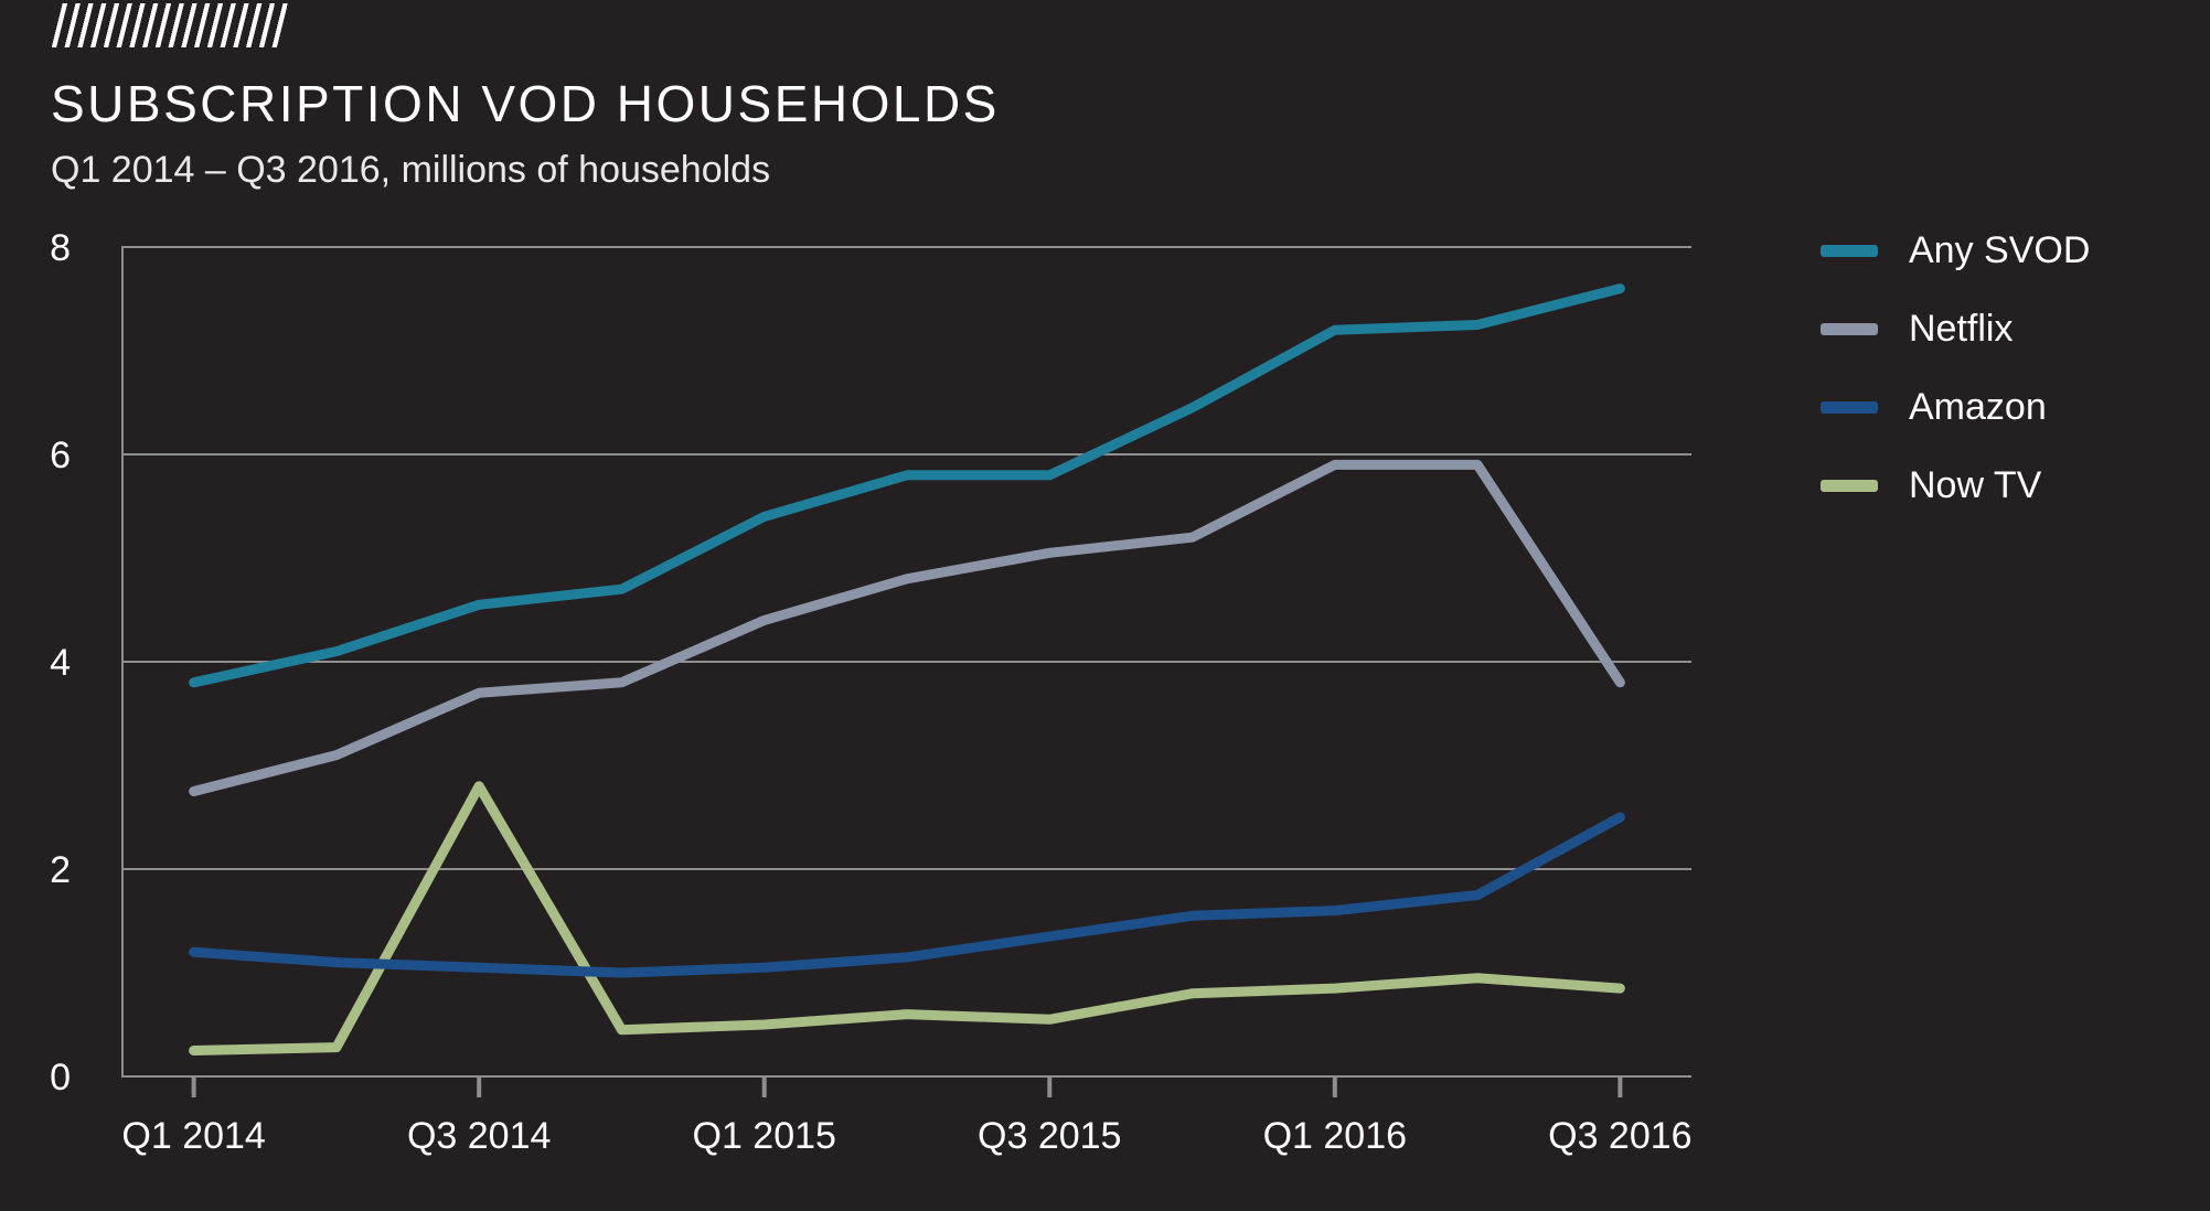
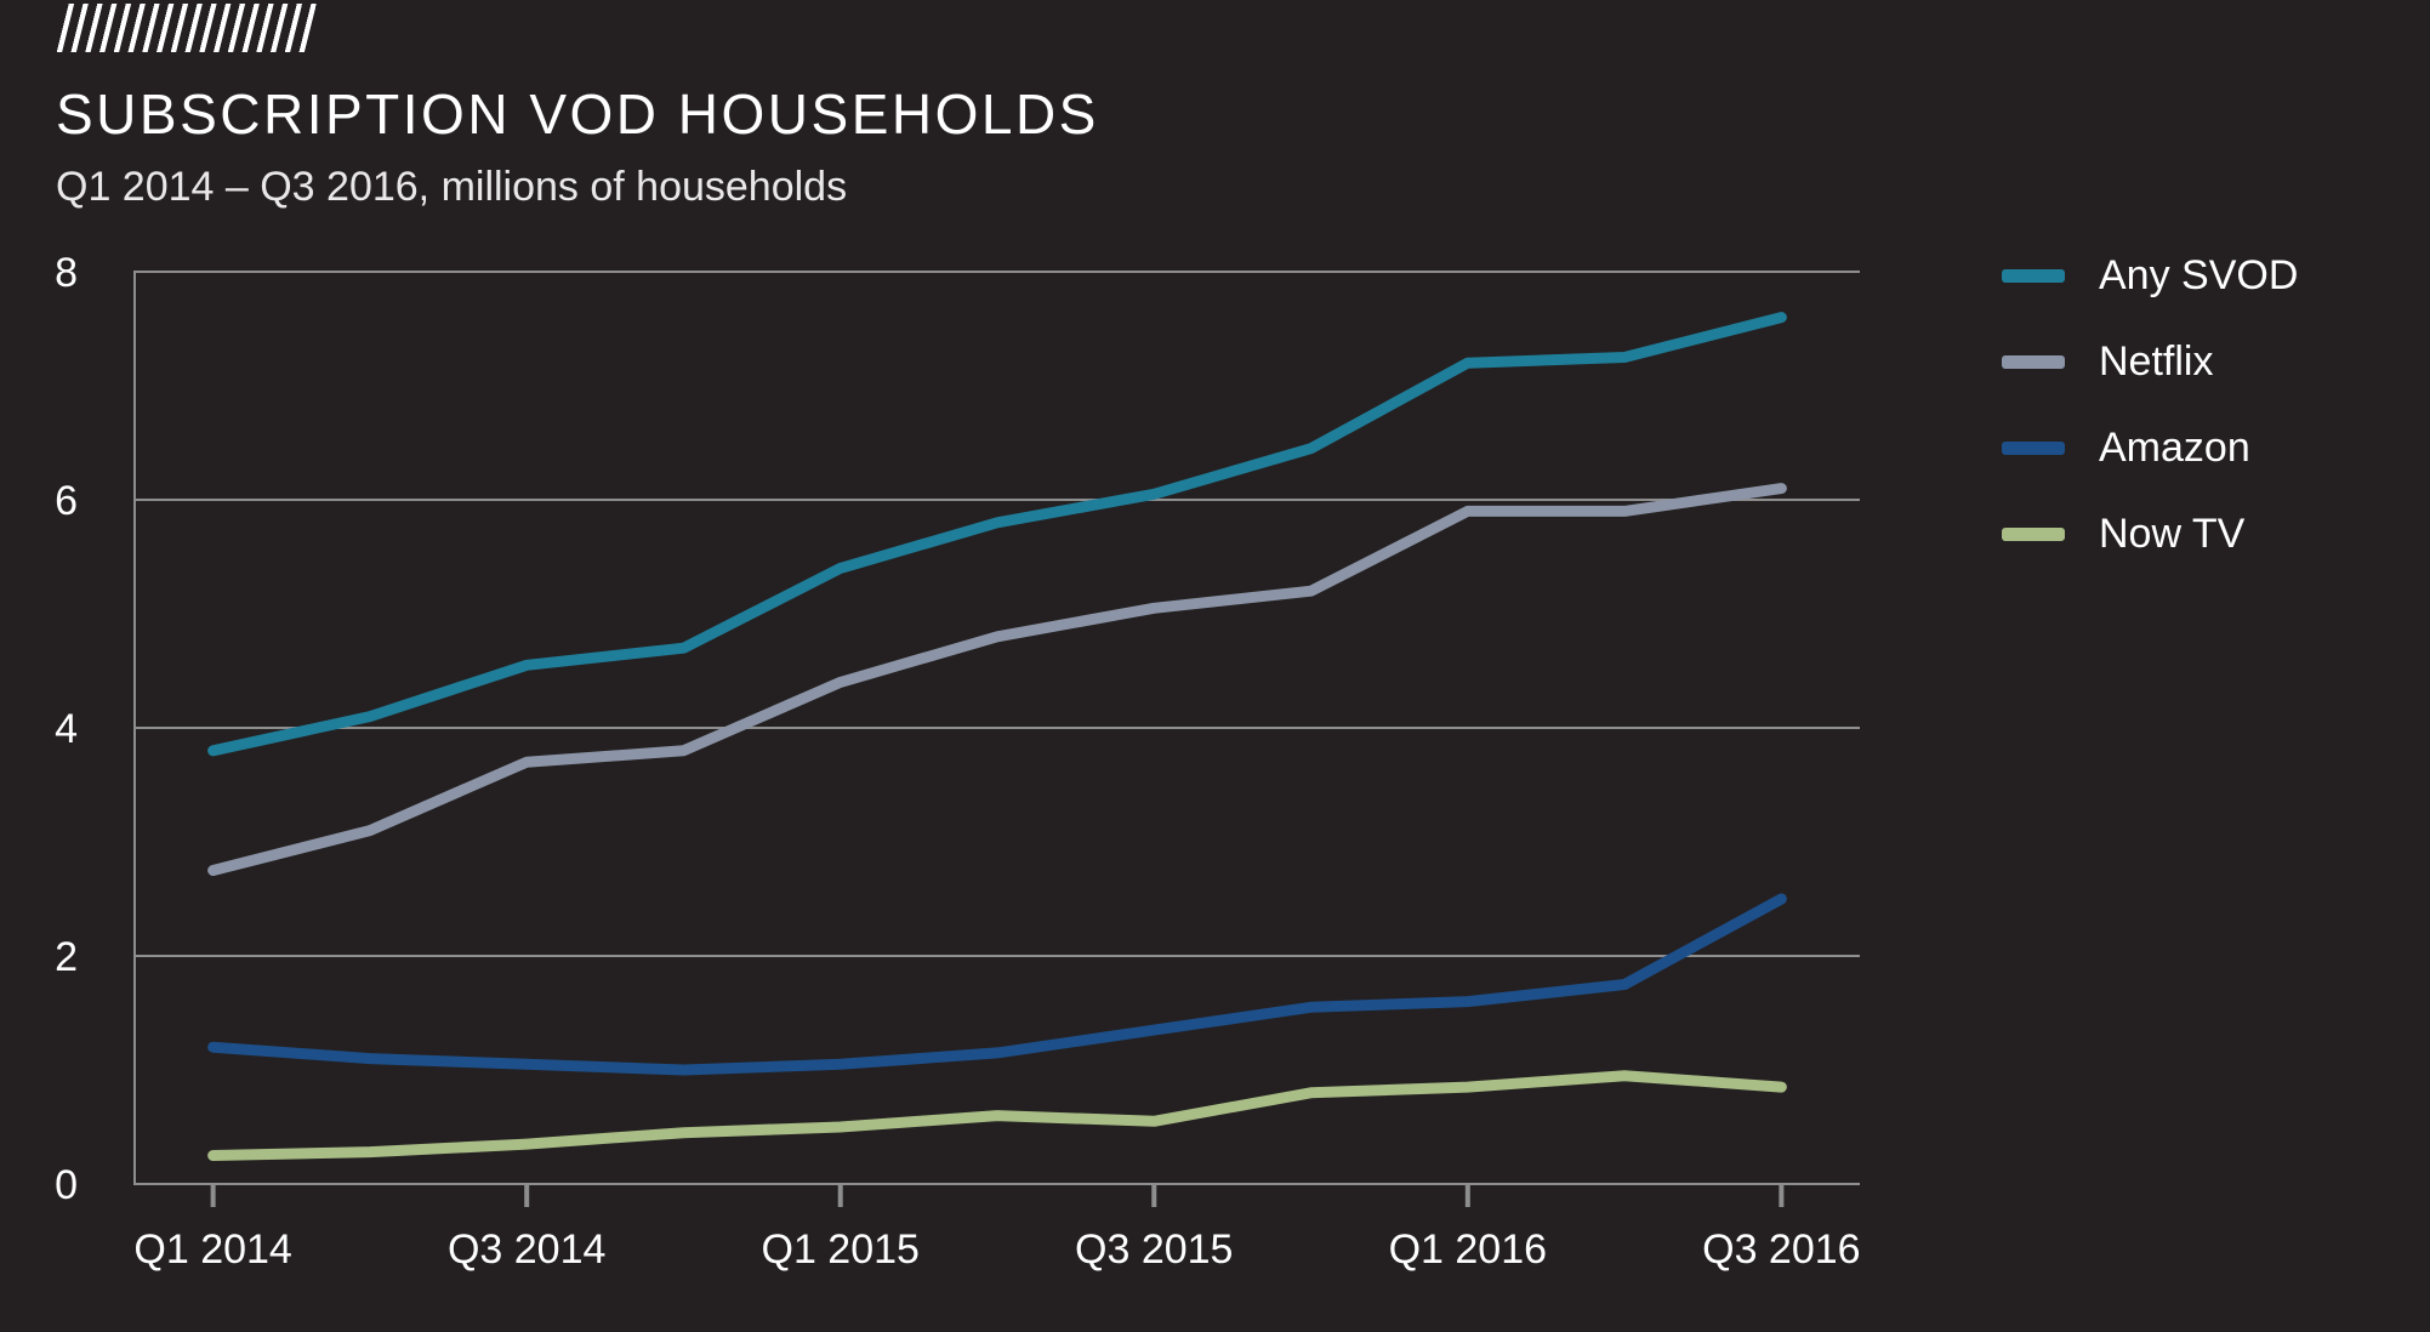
Now TV/Q3 2014: 2.8 -> 0.3
Any SVOD/Q3 2015: 5.8 -> 6.0
Netflix/Q3 2016: 3.8 -> 6.1
